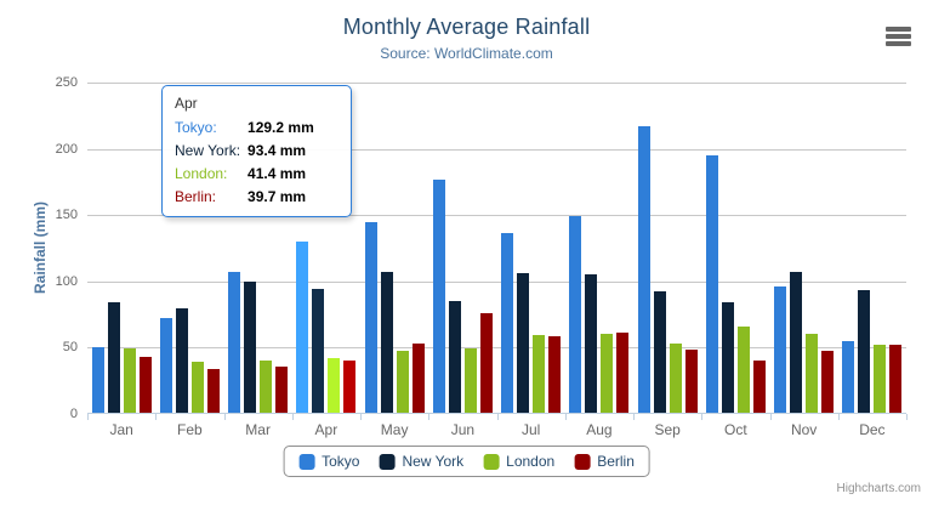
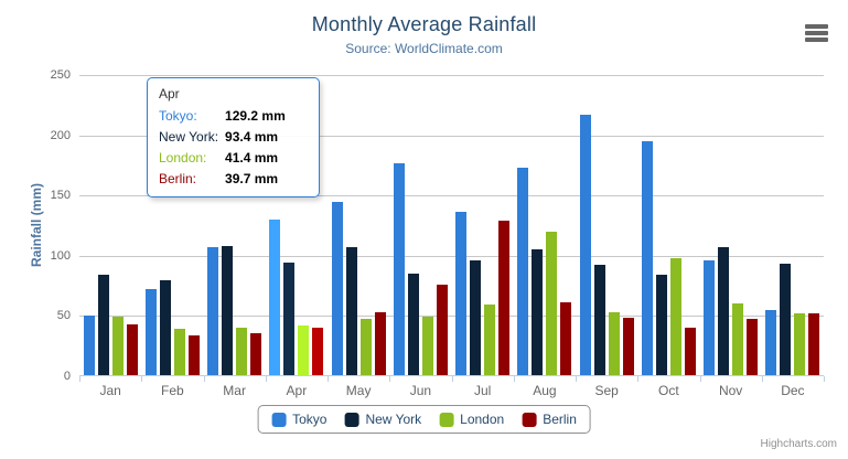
New York/Mar: 98 -> 107
New York/Jul: 105 -> 95
Berlin/Jul: 57 -> 128
Tokyo/Aug: 148 -> 172
London/Aug: 60 -> 119
London/Oct: 65 -> 97
